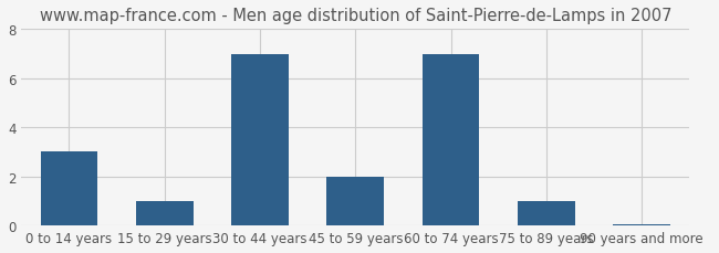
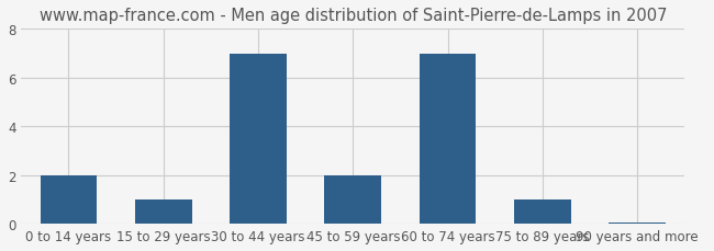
0 to 14 years: 3.00 -> 2.00
